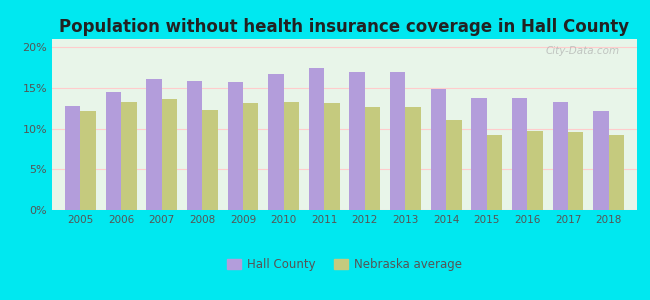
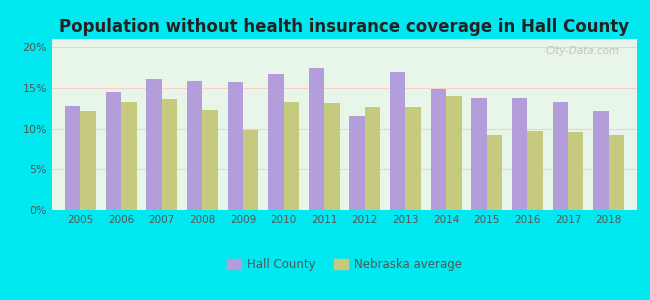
Nebraska average/2009: 13.2% -> 9.8%
Hall County/2012: 17.0% -> 11.6%
Nebraska average/2014: 11.0% -> 14.0%
